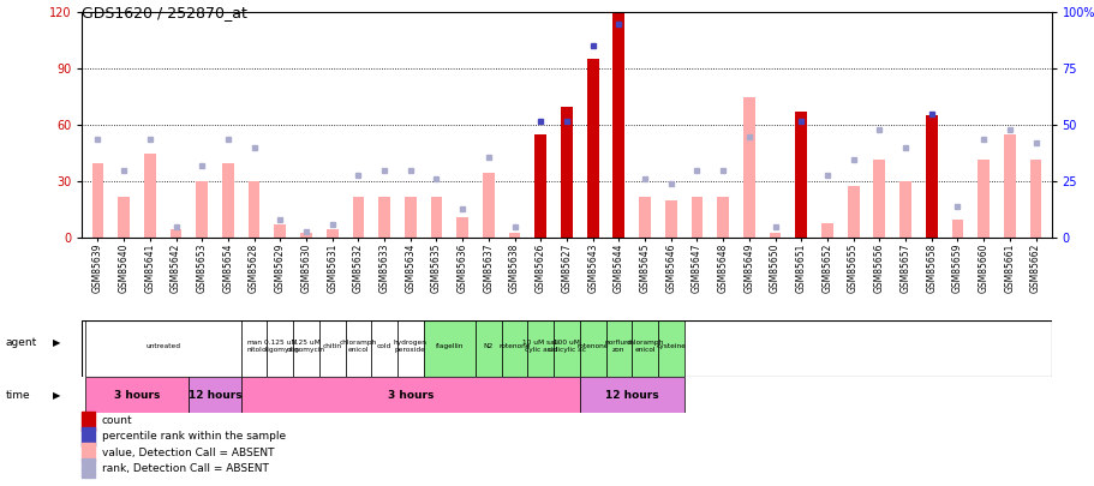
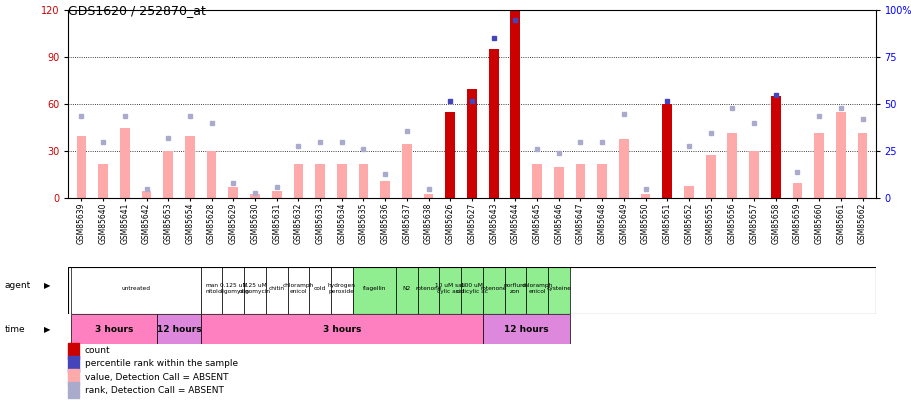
GSM85649: 75 -> 38
GSM85651: 67 -> 60
